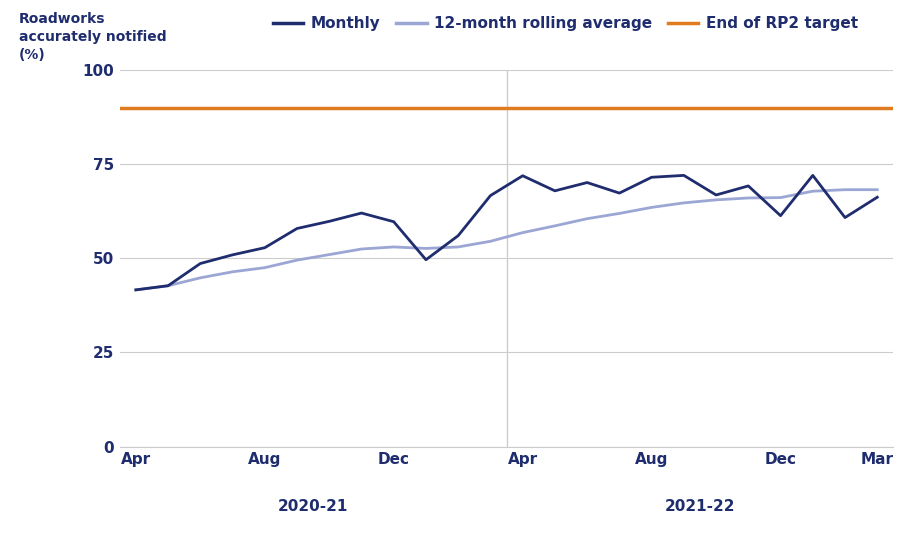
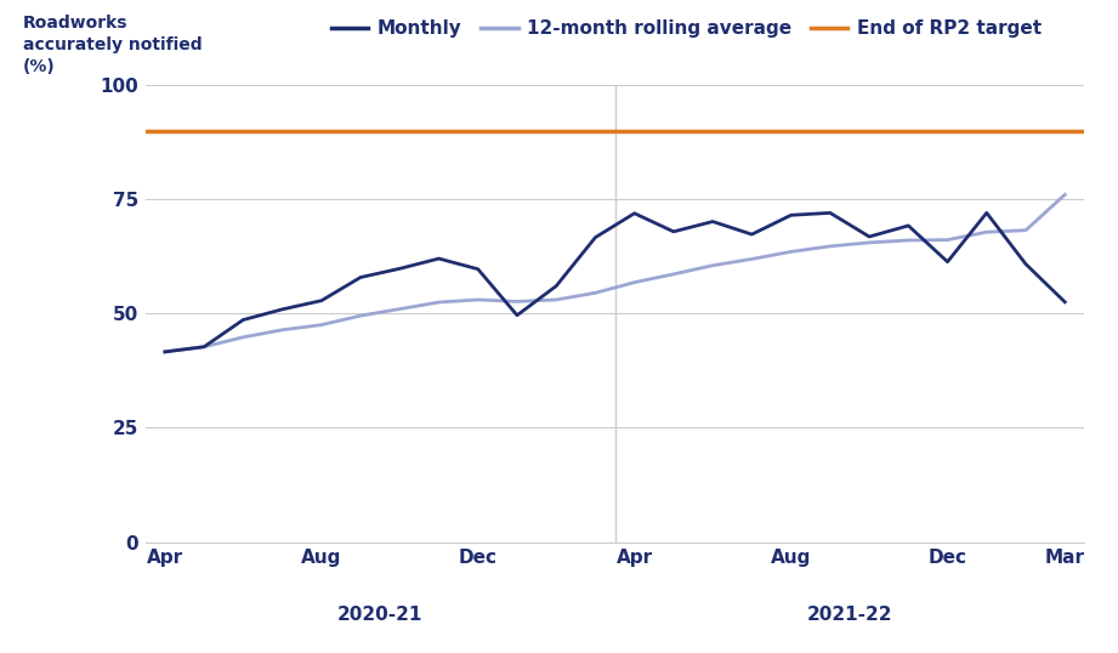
Monthly/Mar: 66.2 -> 52.5
12-month rolling average/Mar: 68.2 -> 76.0
